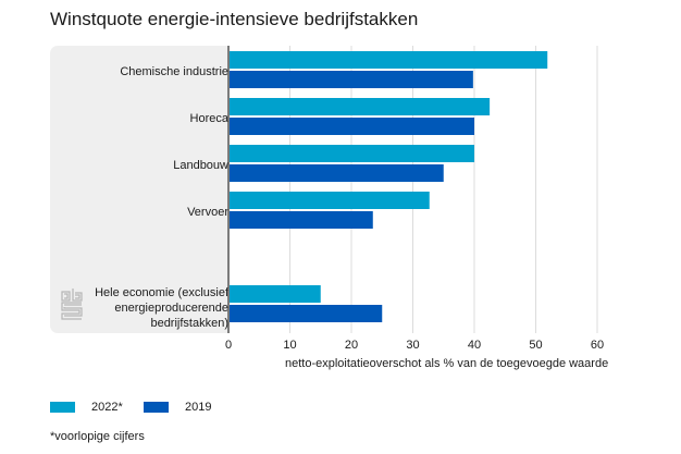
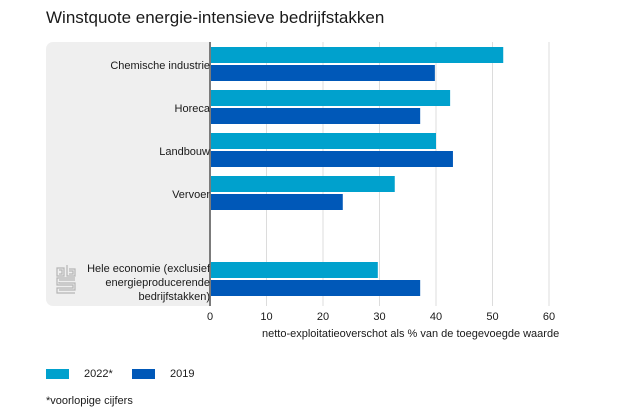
2019/Horeca: 40 -> 37
2019/Landbouw: 35 -> 43
2022*/Hele economie (exclusief energieproducerende bedrijfstakken): 15 -> 30
2019/Hele economie (exclusief energieproducerende bedrijfstakken): 25 -> 37
